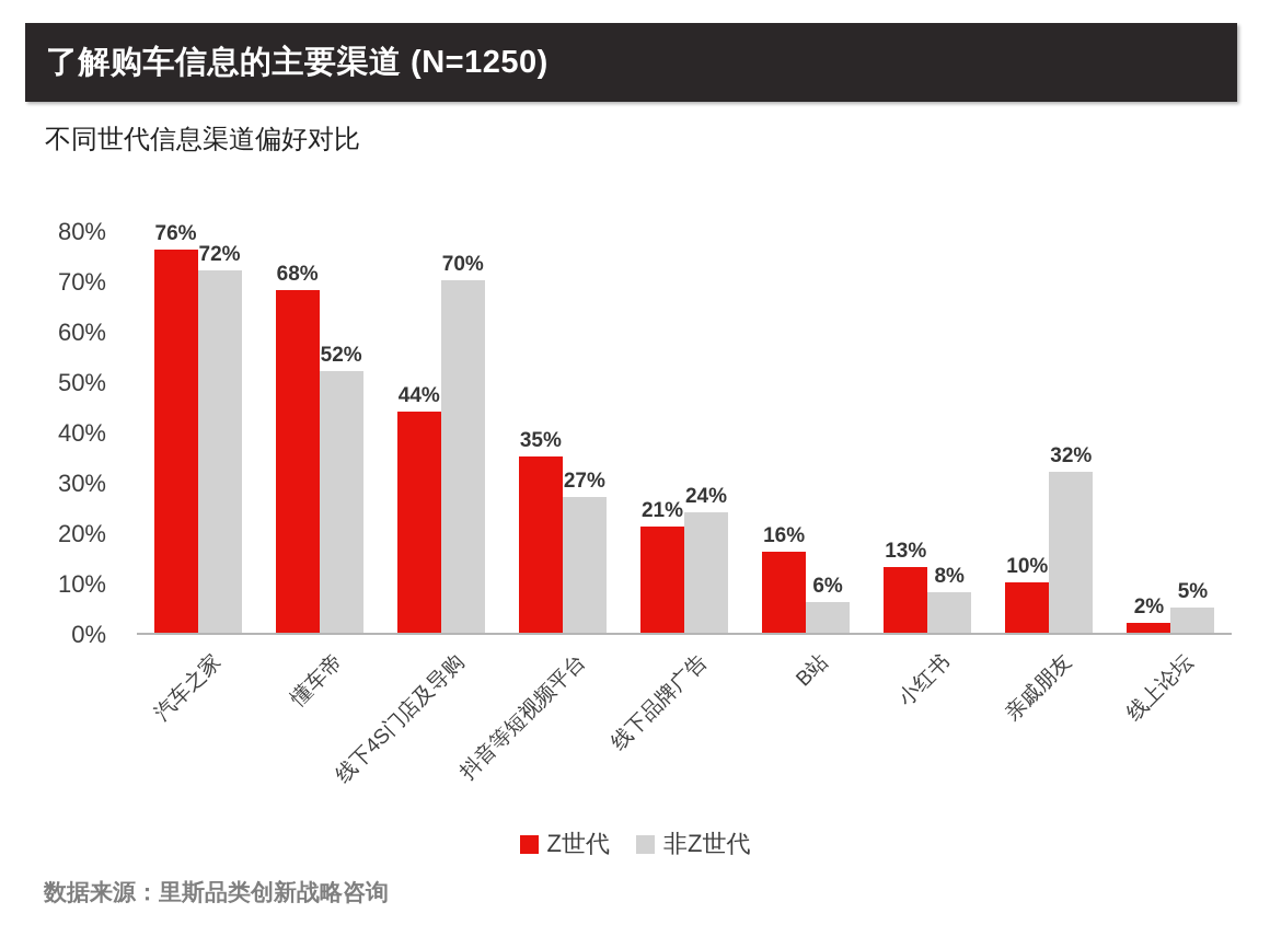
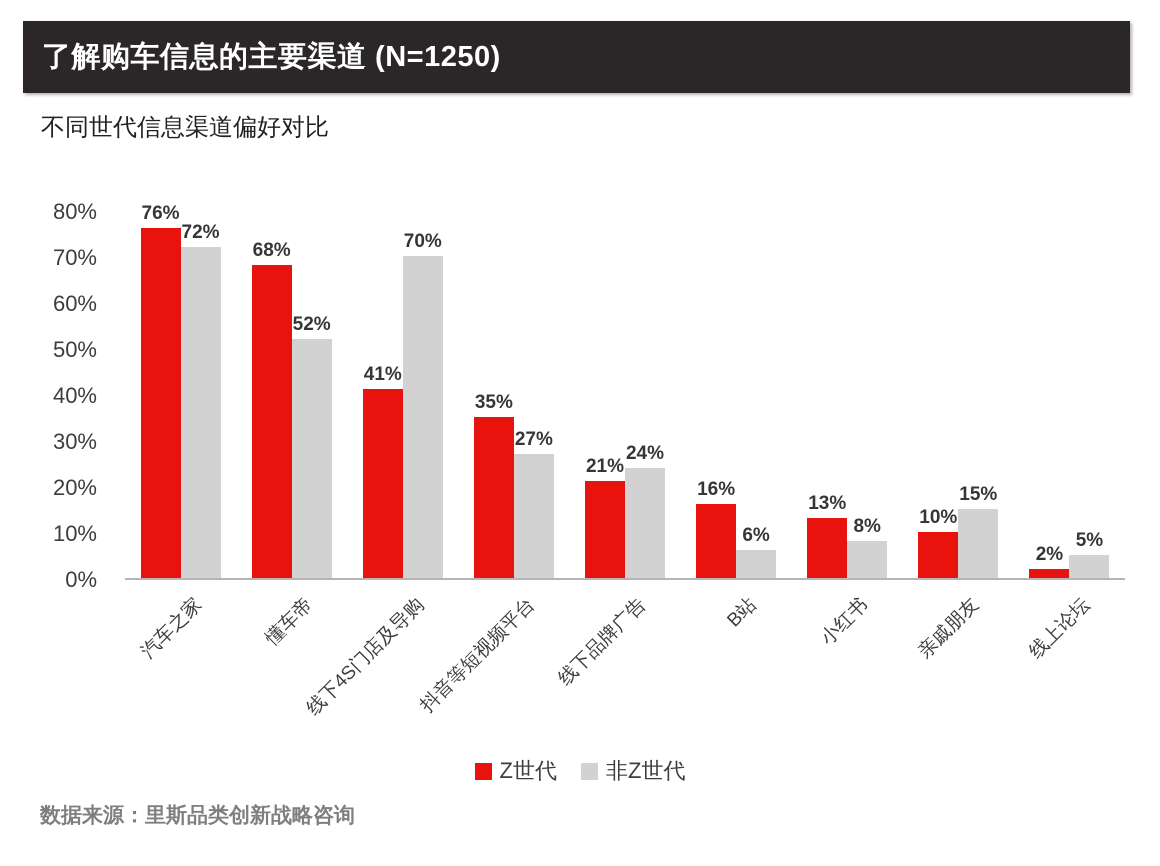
Z世代/线下4S门店及导购: 44% -> 41%
非Z世代/亲戚朋友: 32% -> 15%
